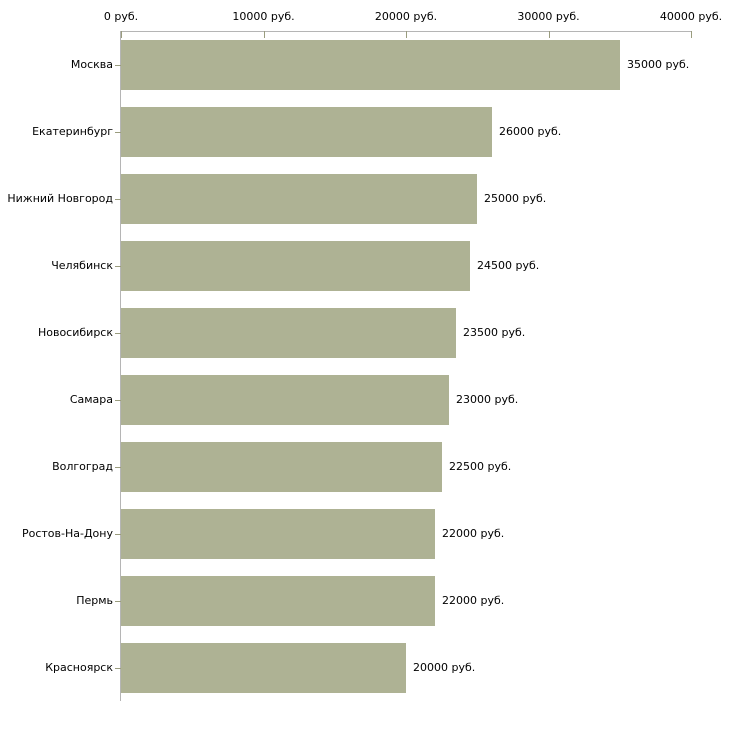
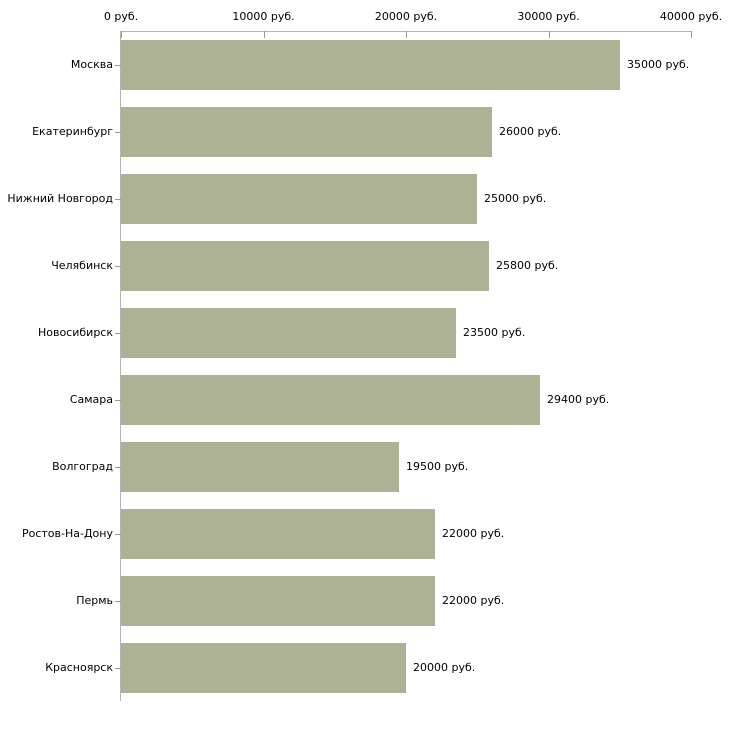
Челябинск: 24500 -> 25800
Самара: 23000 -> 29400
Волгоград: 22500 -> 19500
